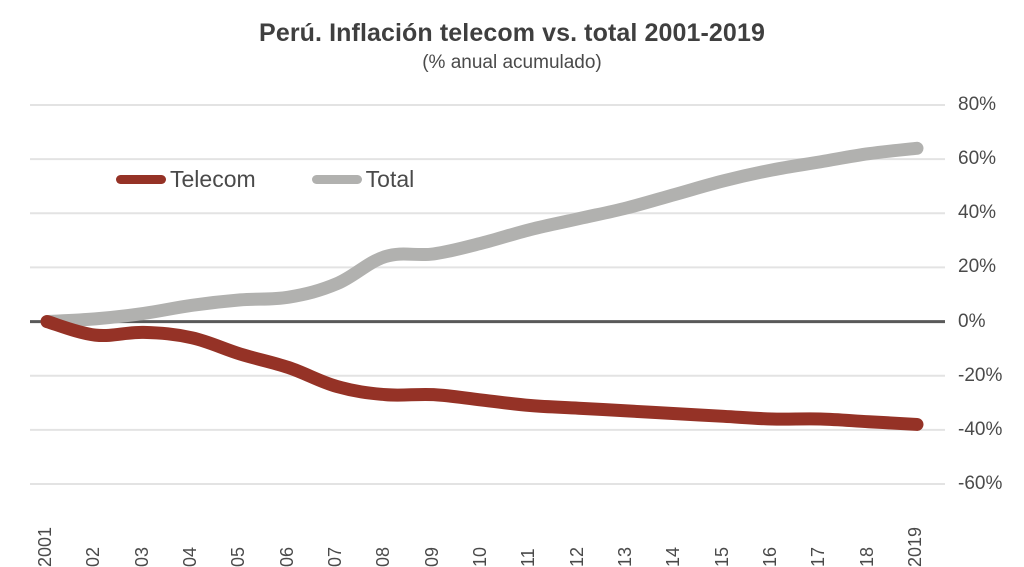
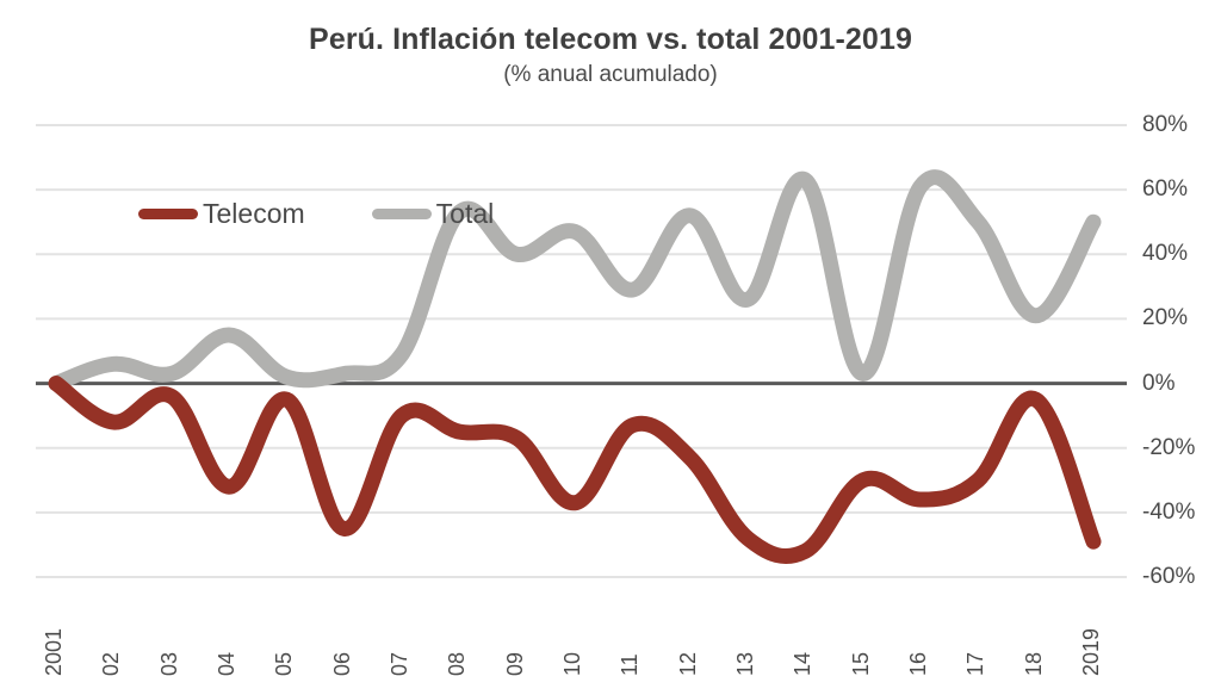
Telecom/02: -5% -> -12%
Total/02: 1% -> 6%
Telecom/04: -6% -> -32%
Total/04: 6% -> 15%
Telecom/05: -12% -> -5%
Total/05: 8% -> 2%
Telecom/06: -17% -> -45%
Total/06: 9% -> 3%
Telecom/07: -24% -> -10%
Total/07: 14% -> 9%
Telecom/08: -27% -> -15%
Total/08: 24% -> 53%
Telecom/09: -27% -> -17%
Total/09: 25% -> 40%
Telecom/10: -29% -> -37%
Total/10: 29% -> 47%
Telecom/11: -31% -> -13%
Total/11: 34% -> 29%
Telecom/12: -32% -> -23%
Total/12: 38% -> 52%
Telecom/13: -33% -> -48%
Total/13: 42% -> 26%
Telecom/14: -34% -> -52%
Total/14: 47% -> 63%
Telecom/15: -35% -> -30%
Total/15: 52% -> 3%
Total/16: 56% -> 61%
Telecom/17: -36% -> -30%
Total/17: 59% -> 50%
Telecom/18: -37% -> -5%
Total/18: 62% -> 21%
Telecom/2019: -38% -> -49%
Total/2019: 64% -> 50%
